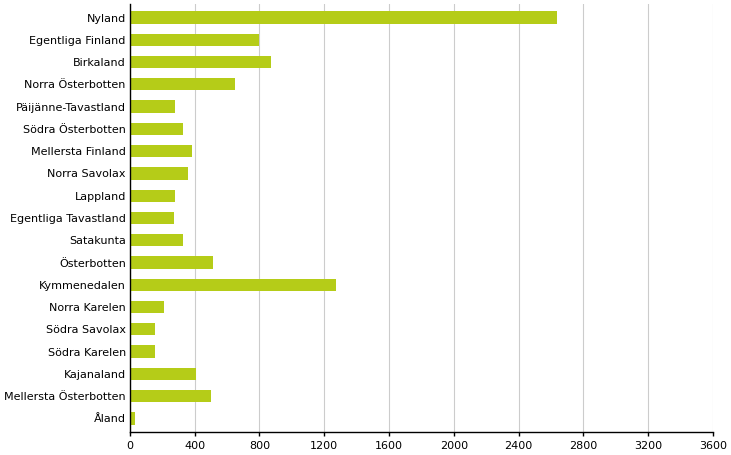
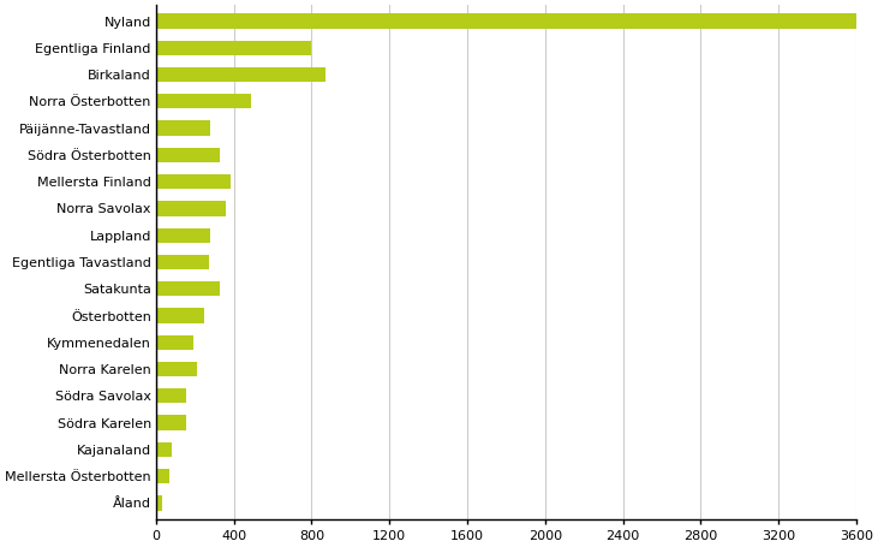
Nyland: 2640 -> 3600
Norra Österbotten: 650 -> 490
Österbotten: 510 -> 250
Kymmenedalen: 1270 -> 190
Kajanaland: 410 -> 80
Mellersta Österbotten: 500 -> 70
